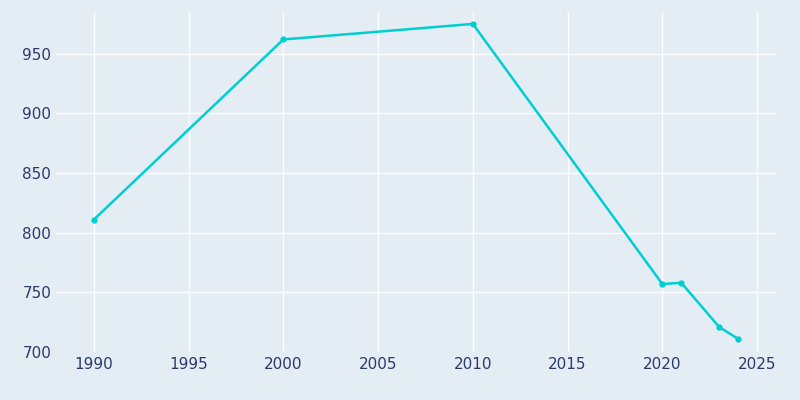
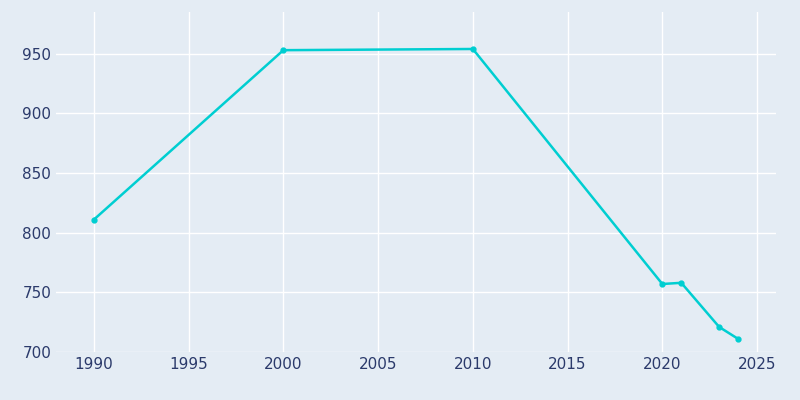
2000: 962 -> 953
2010: 975 -> 954
